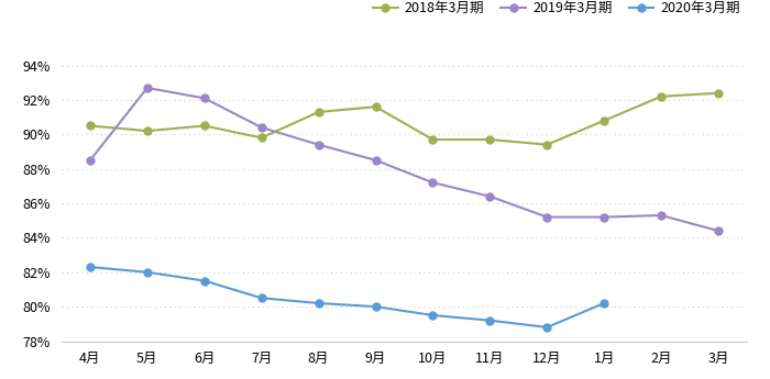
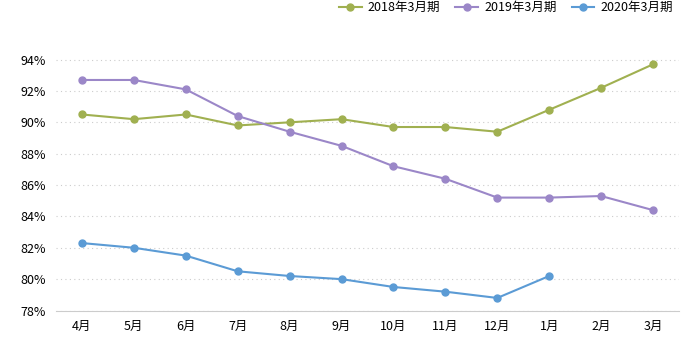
2019年3月期/4月: 88.5% -> 92.7%
2018年3月期/8月: 91.3% -> 90.0%
2018年3月期/9月: 91.6% -> 90.2%
2018年3月期/3月: 92.4% -> 93.7%
